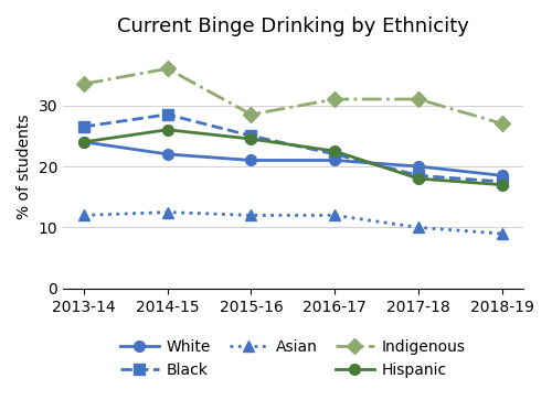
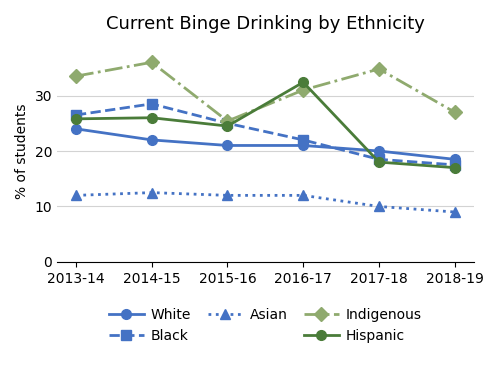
Hispanic/2013-14: 24.0 -> 25.8
Indigenous/2015-16: 28.5 -> 25.4
Hispanic/2016-17: 22.5 -> 32.4
Indigenous/2017-18: 31.0 -> 34.8
